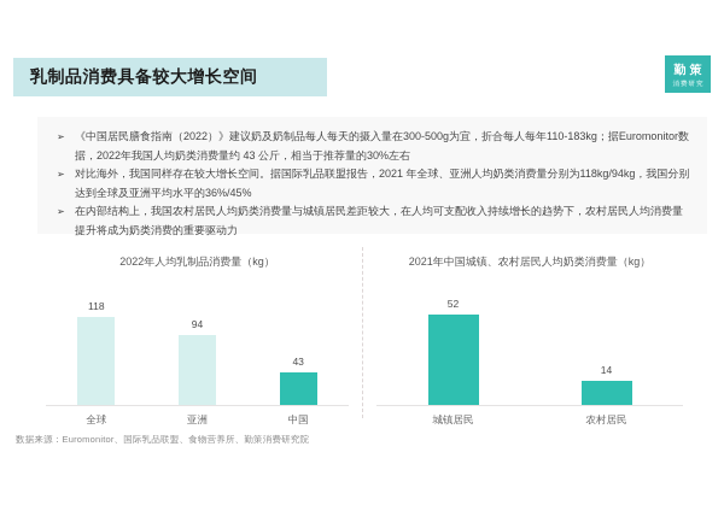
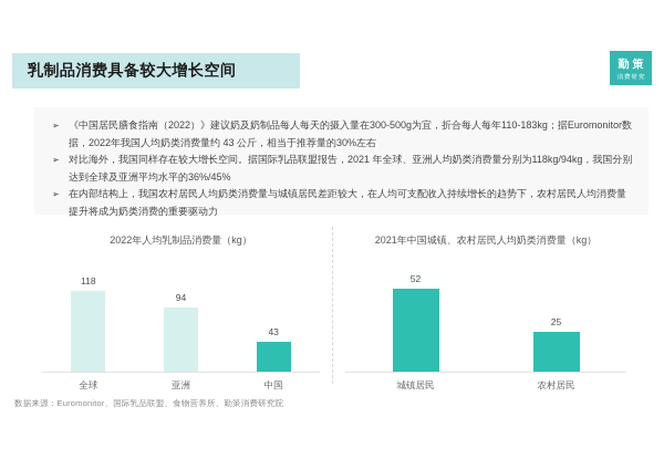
2021年中国城镇、农村居民人均奶类消费量（kg）/农村居民: 14 -> 25
